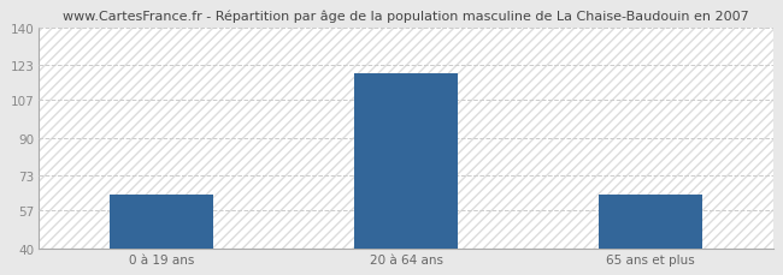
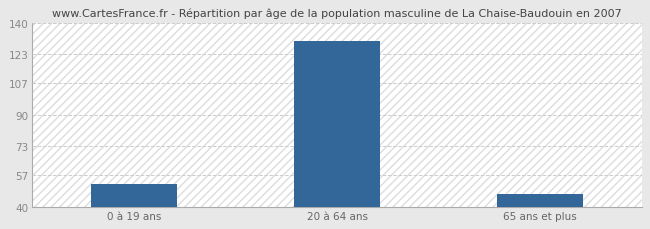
0 à 19 ans: 64 -> 52
20 à 64 ans: 119 -> 130
65 ans et plus: 64 -> 47
